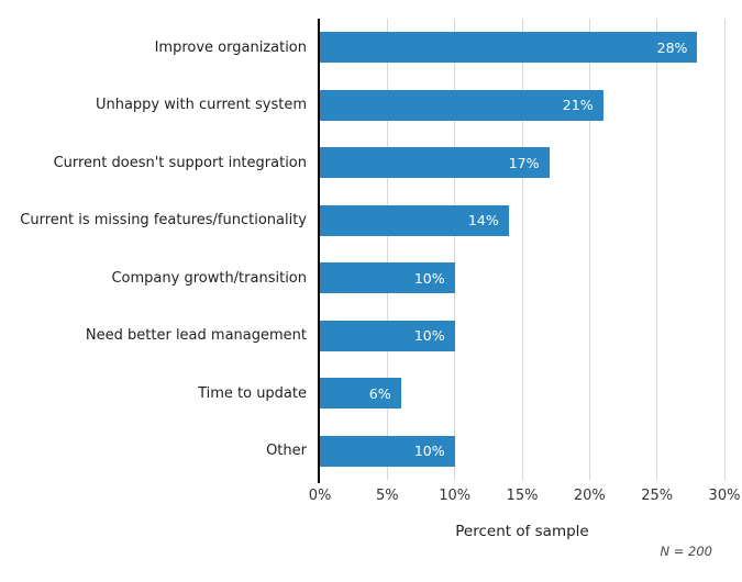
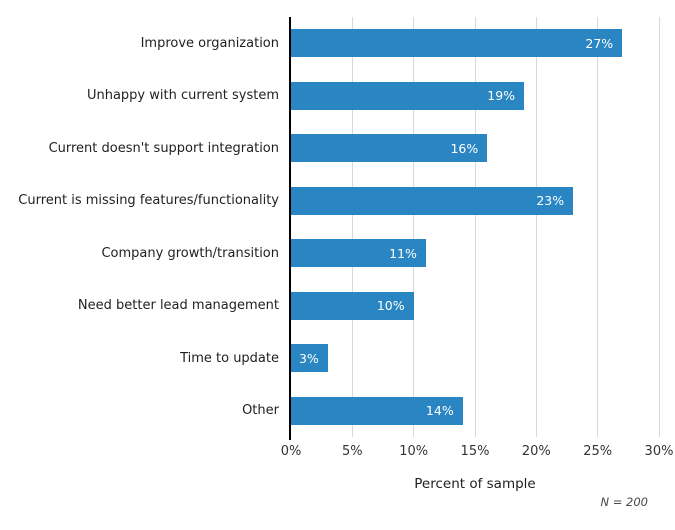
Improve organization: 28% -> 27%
Unhappy with current system: 21% -> 19%
Current doesn't support integration: 17% -> 16%
Current is missing features/functionality: 14% -> 23%
Company growth/transition: 10% -> 11%
Time to update: 6% -> 3%
Other: 10% -> 14%
